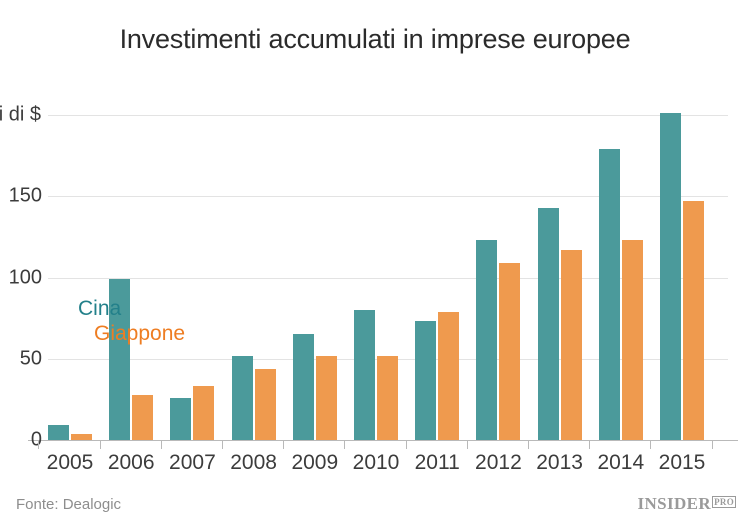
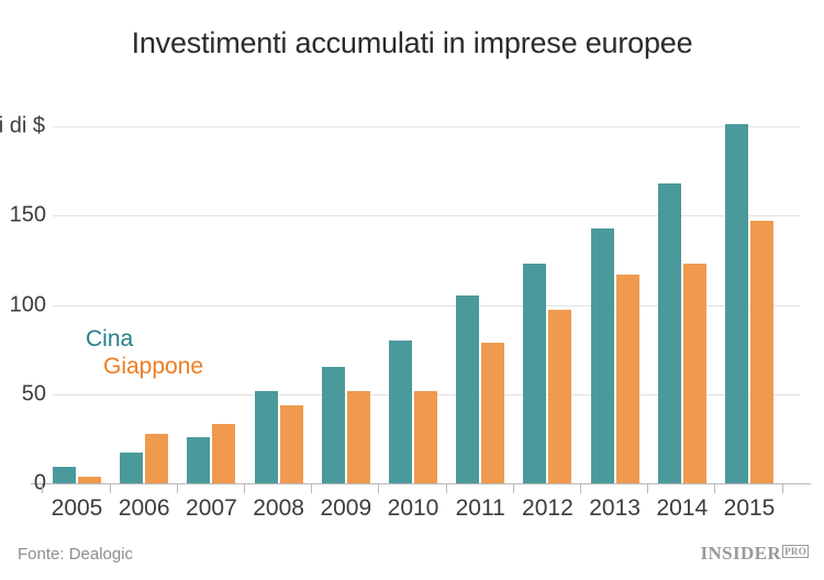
Cina/2006: 99 -> 17
Cina/2011: 73 -> 105
Giappone/2012: 109 -> 97
Cina/2014: 179 -> 168
